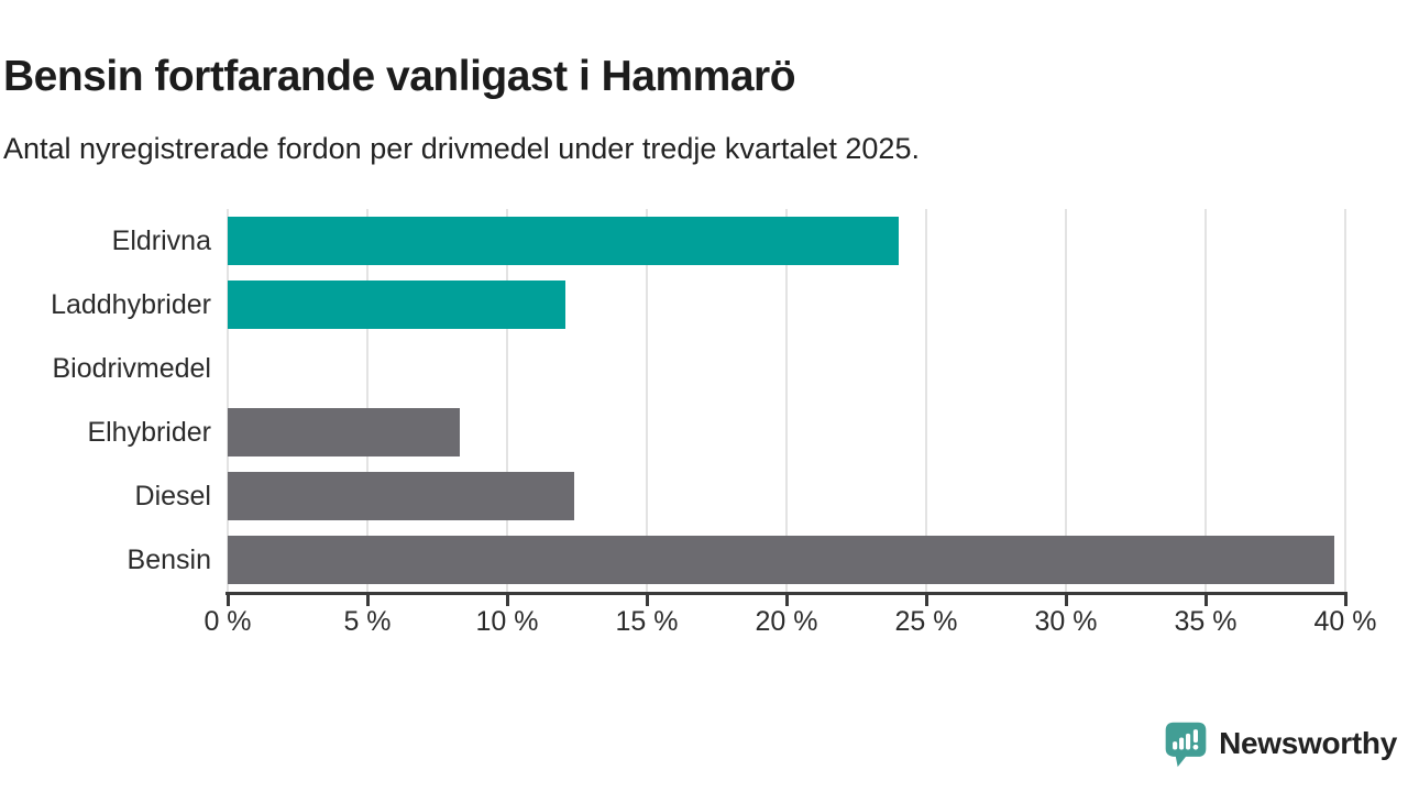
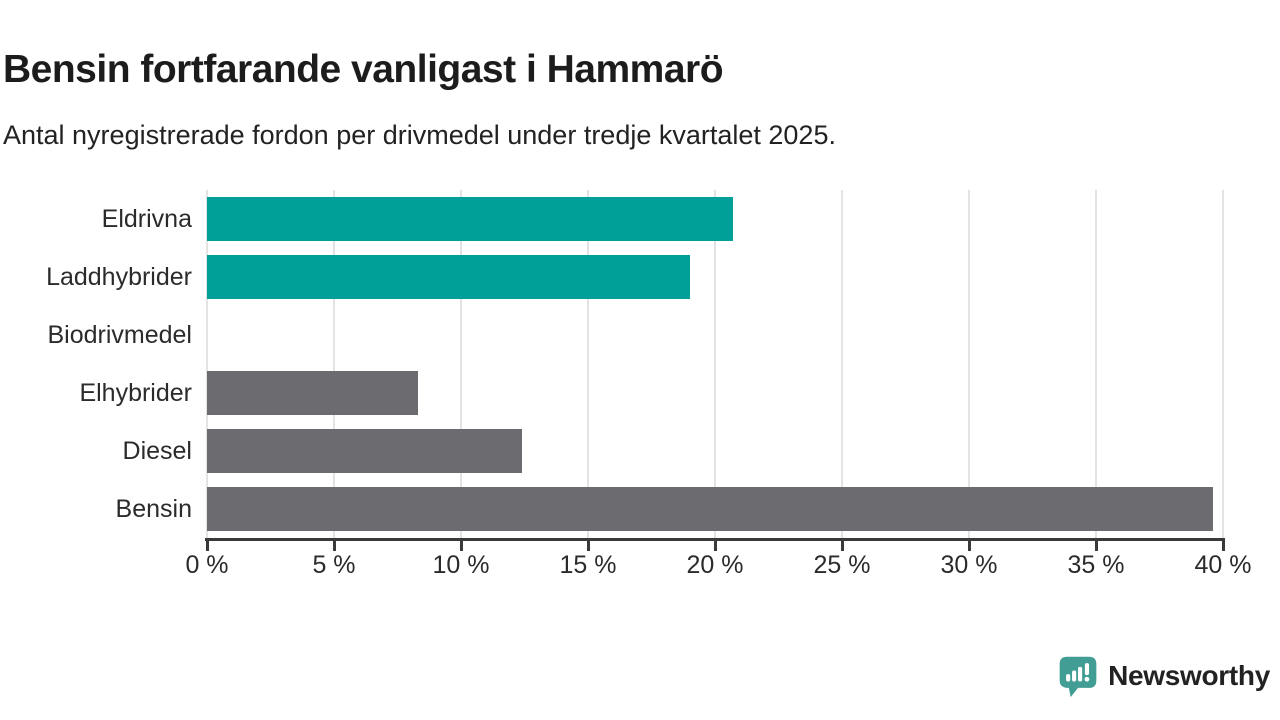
Eldrivna: 24.0% -> 20.7%
Laddhybrider: 12.1% -> 19.0%
